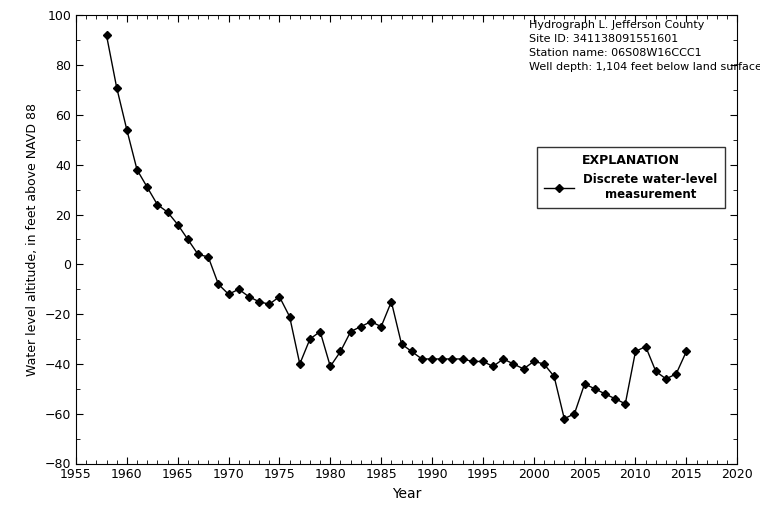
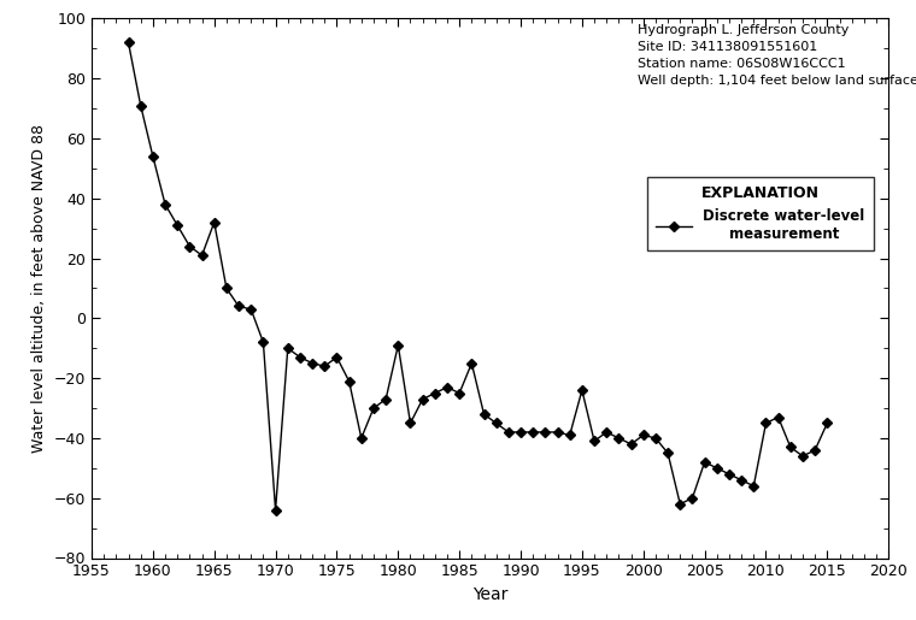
1965: 16 -> 32
1970: -12 -> -64
1980: -41 -> -9
1995: -39 -> -24
